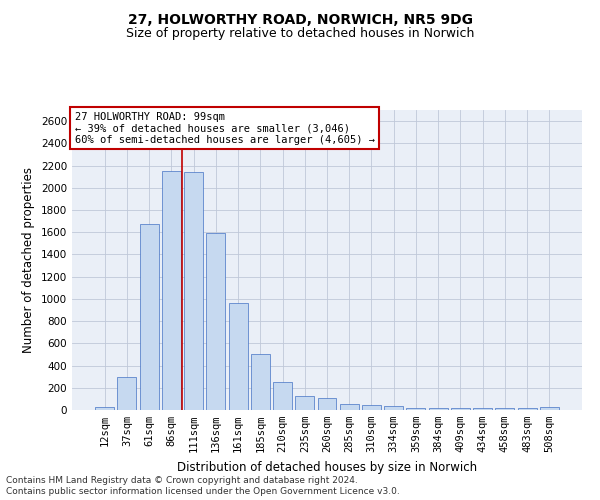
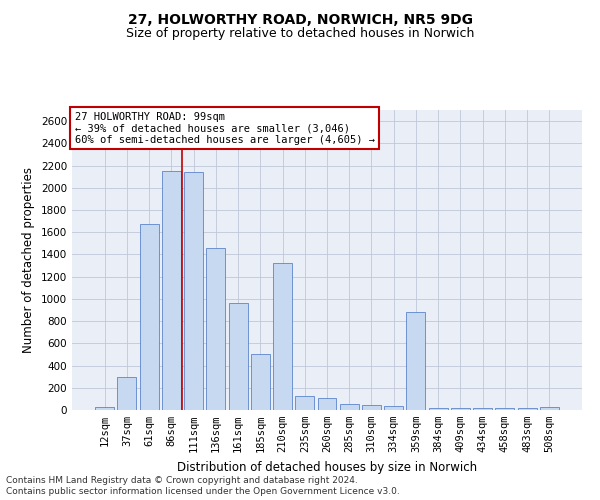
136sqm: 1590 -> 1460
210sqm: 250 -> 1320
359sqm: 20 -> 880
